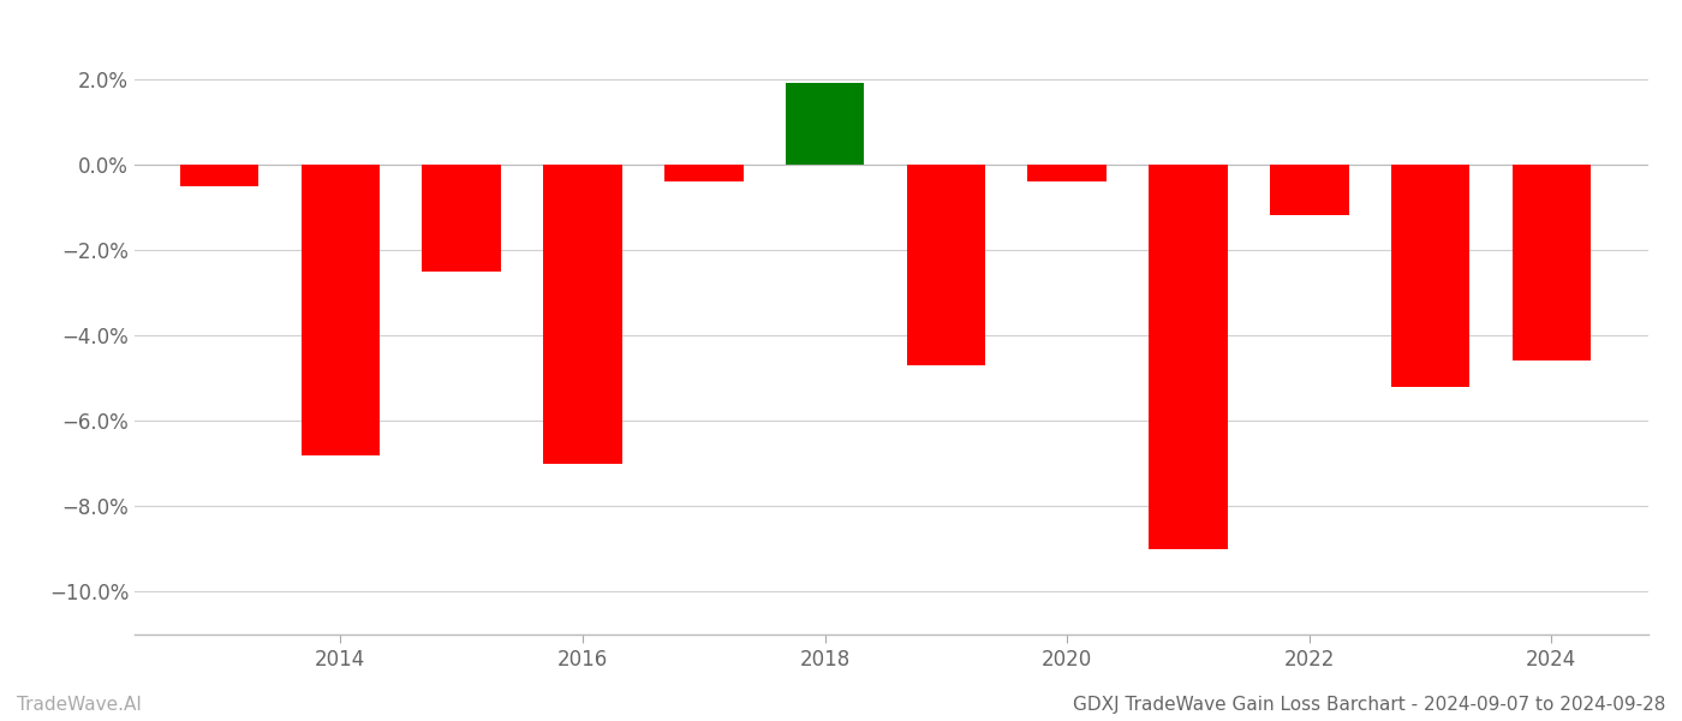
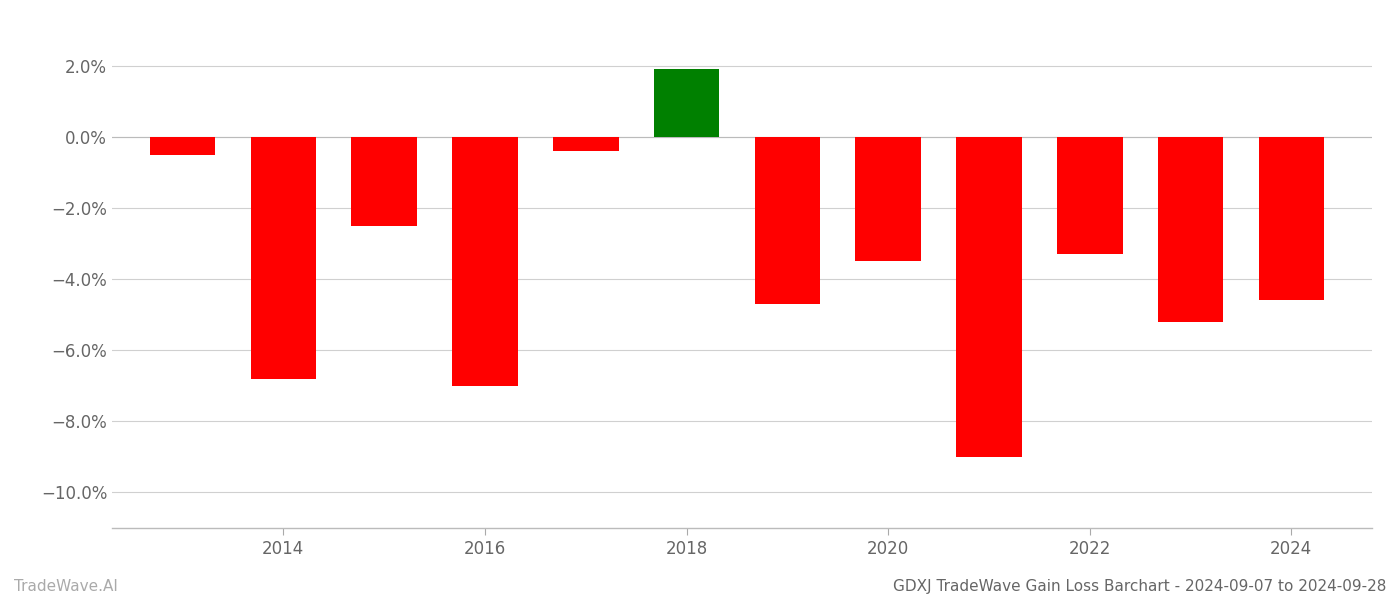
2020: -0.4% -> -3.5%
2022: -1.2% -> -3.3%
